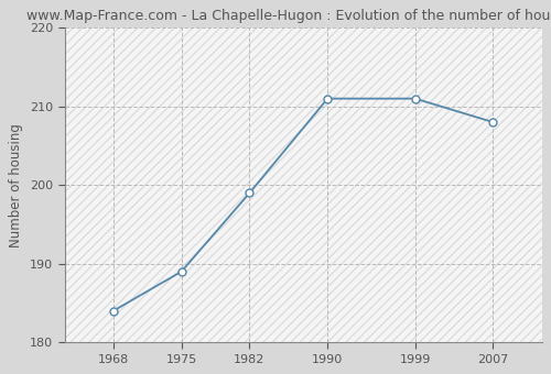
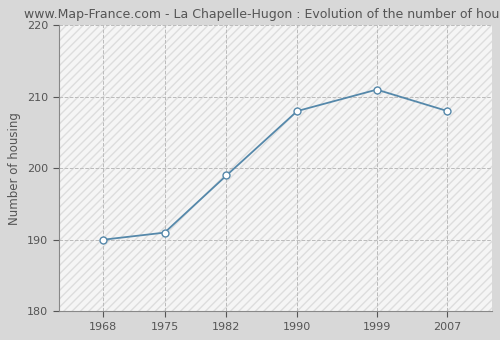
1968: 184 -> 190
1975: 189 -> 191
1990: 211 -> 208
